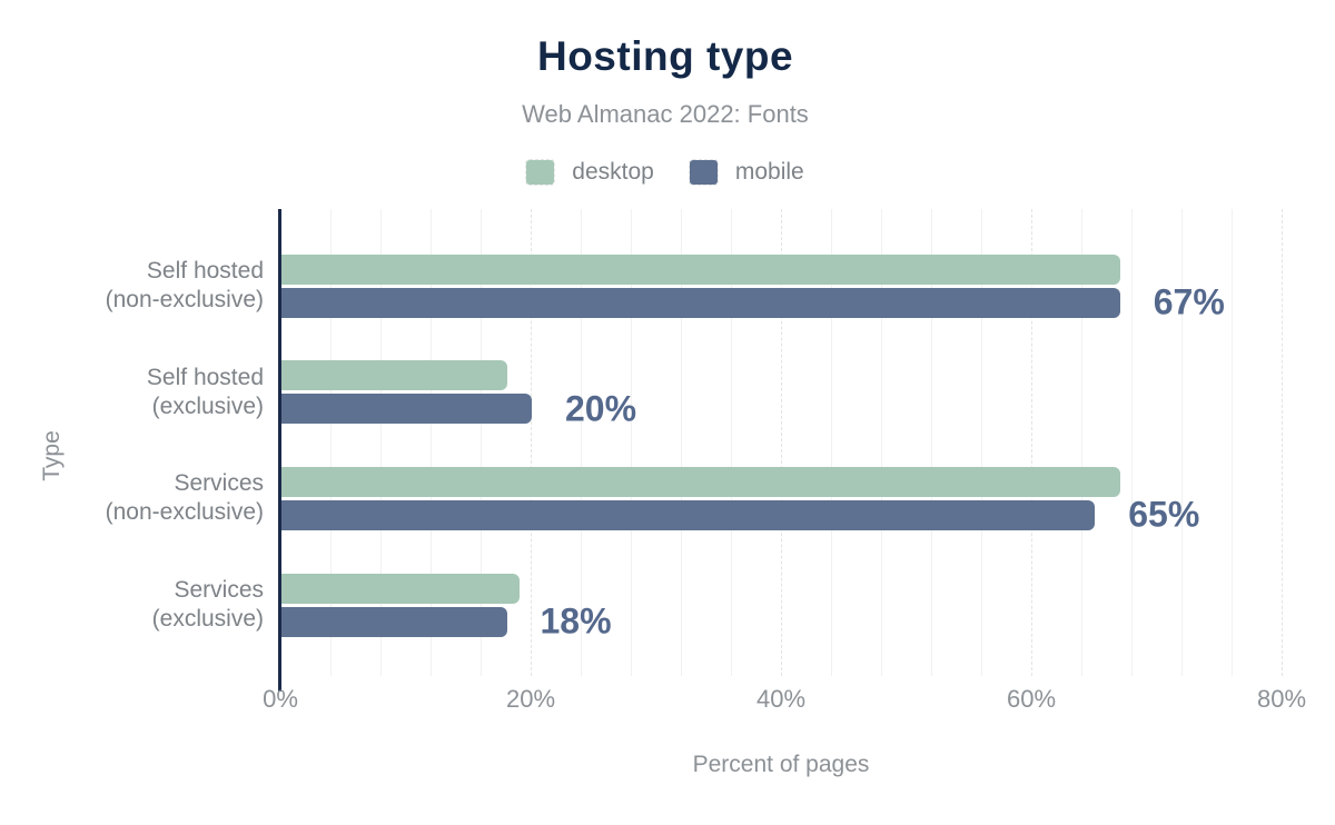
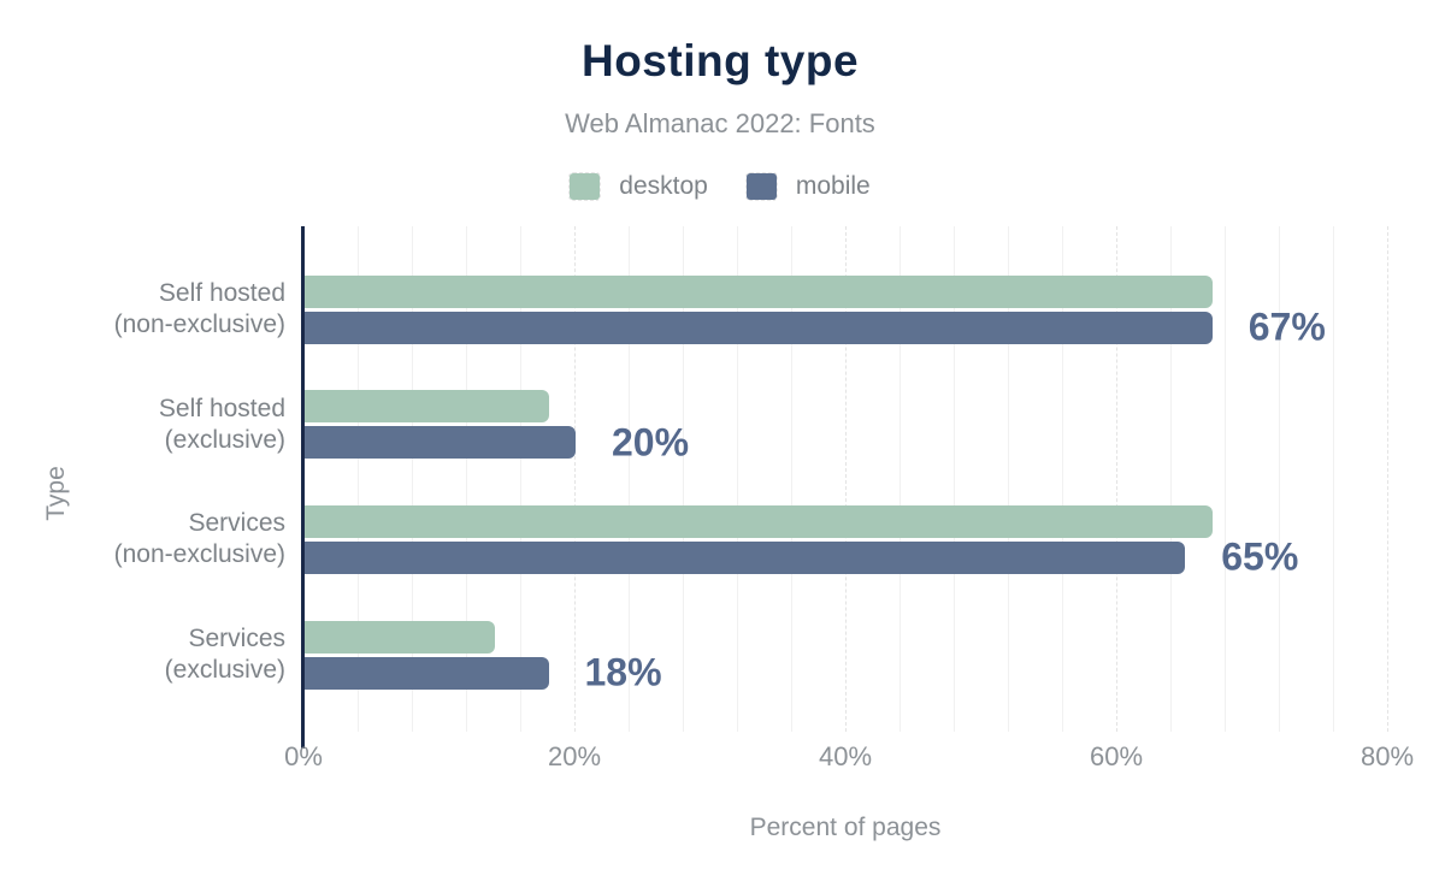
desktop/Services (exclusive): 19% -> 14%
